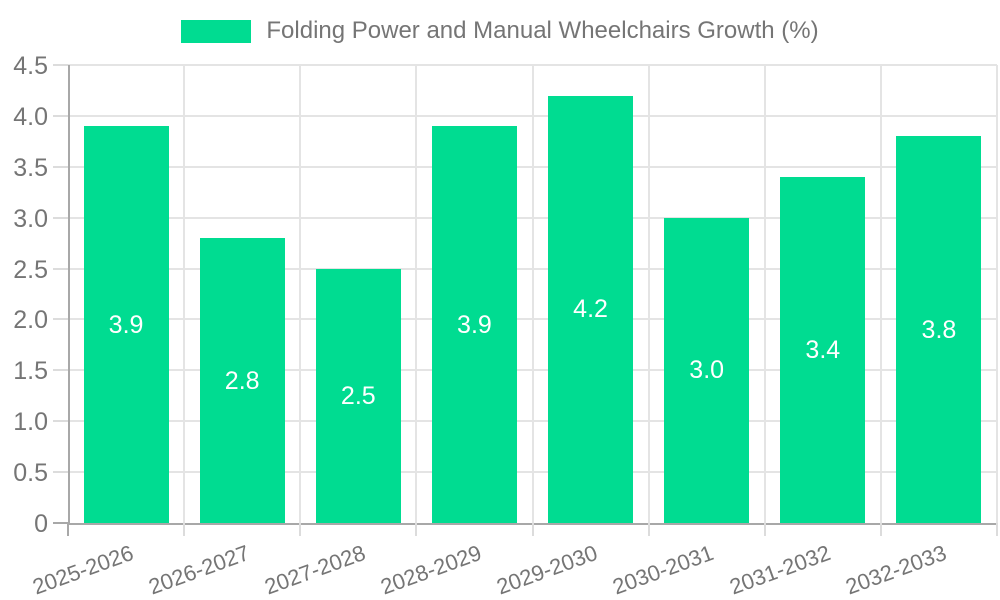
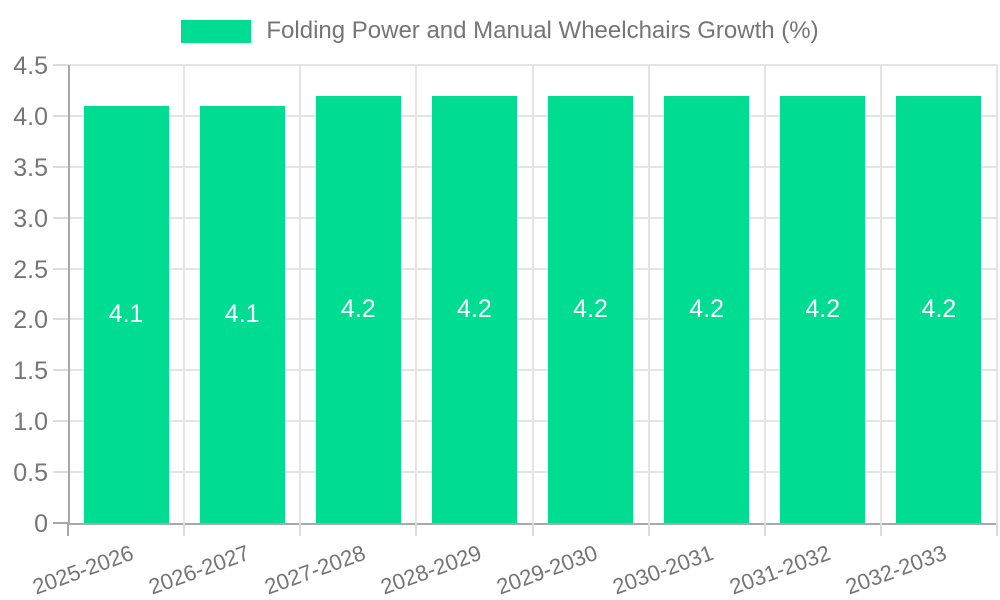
2025-2026: 3.9 -> 4.1
2026-2027: 2.8 -> 4.1
2027-2028: 2.5 -> 4.2
2028-2029: 3.9 -> 4.2
2030-2031: 3.0 -> 4.2
2031-2032: 3.4 -> 4.2
2032-2033: 3.8 -> 4.2
